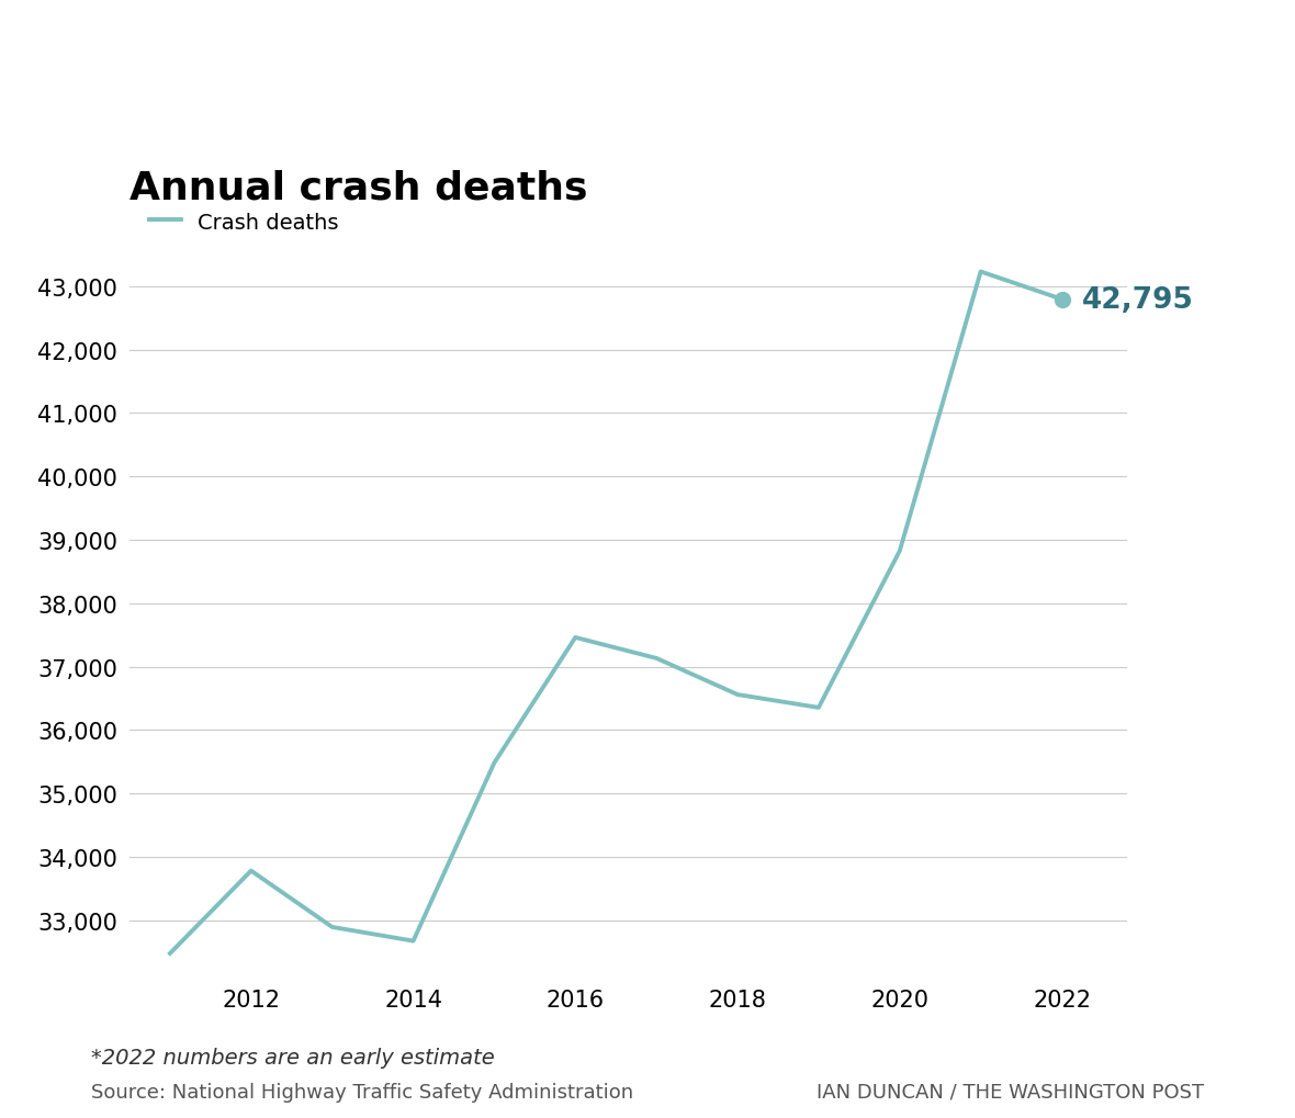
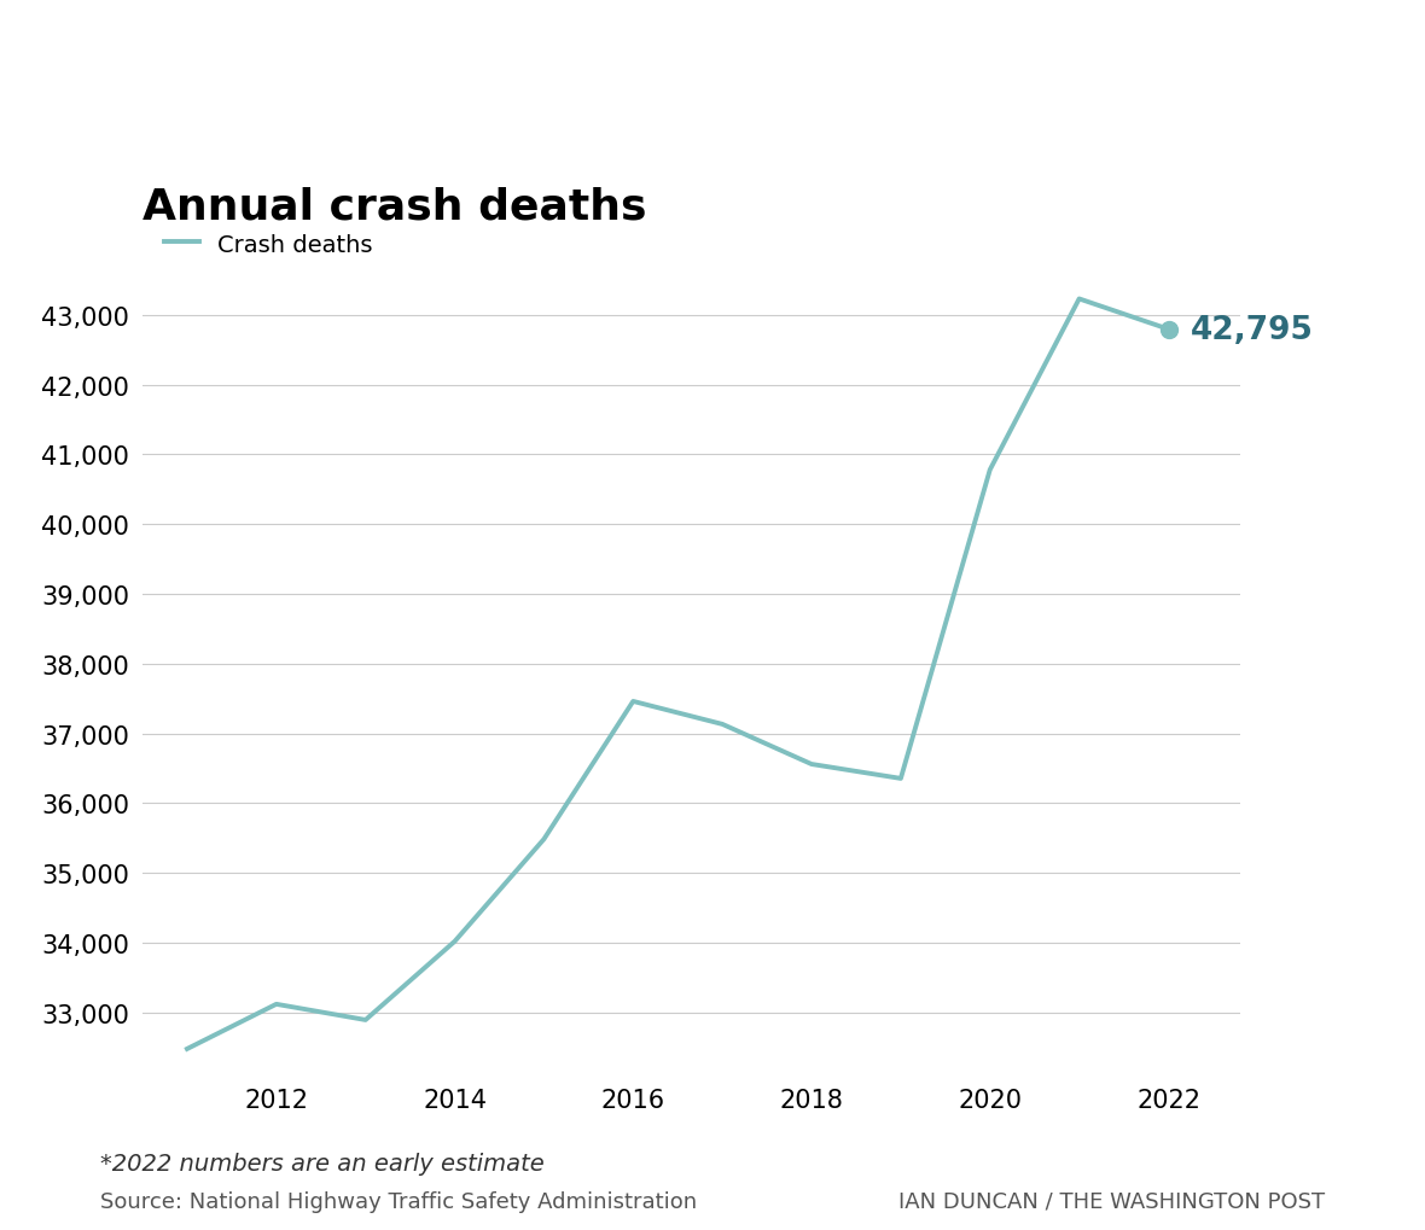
2012: 33,780 -> 33,120
2014: 32,680 -> 34,020
2020: 38,820 -> 40,780
